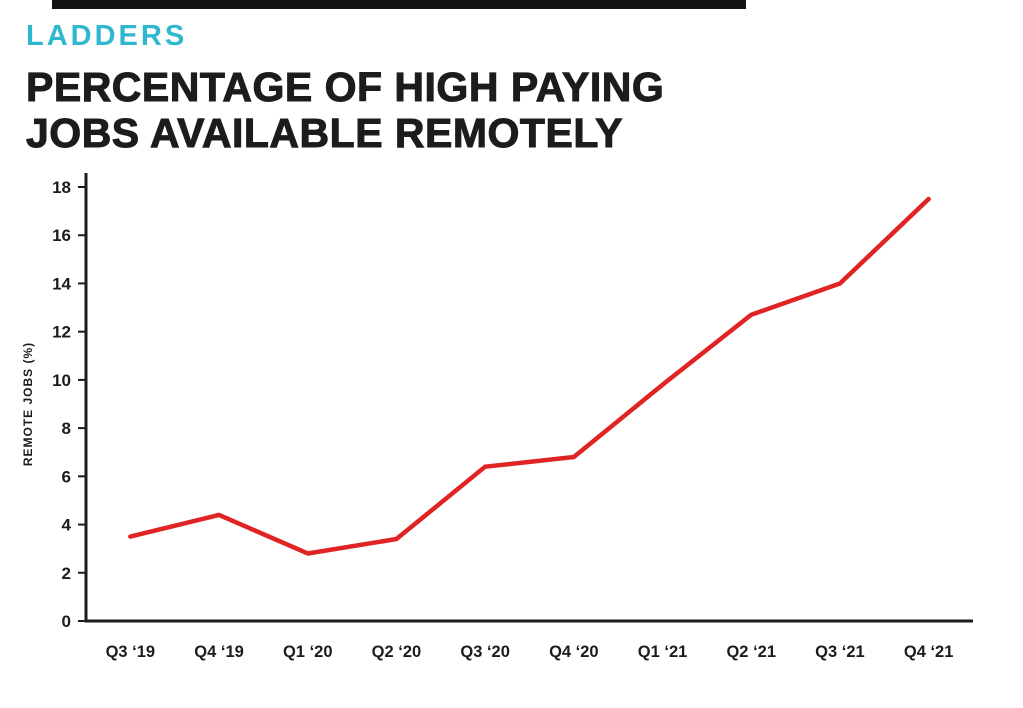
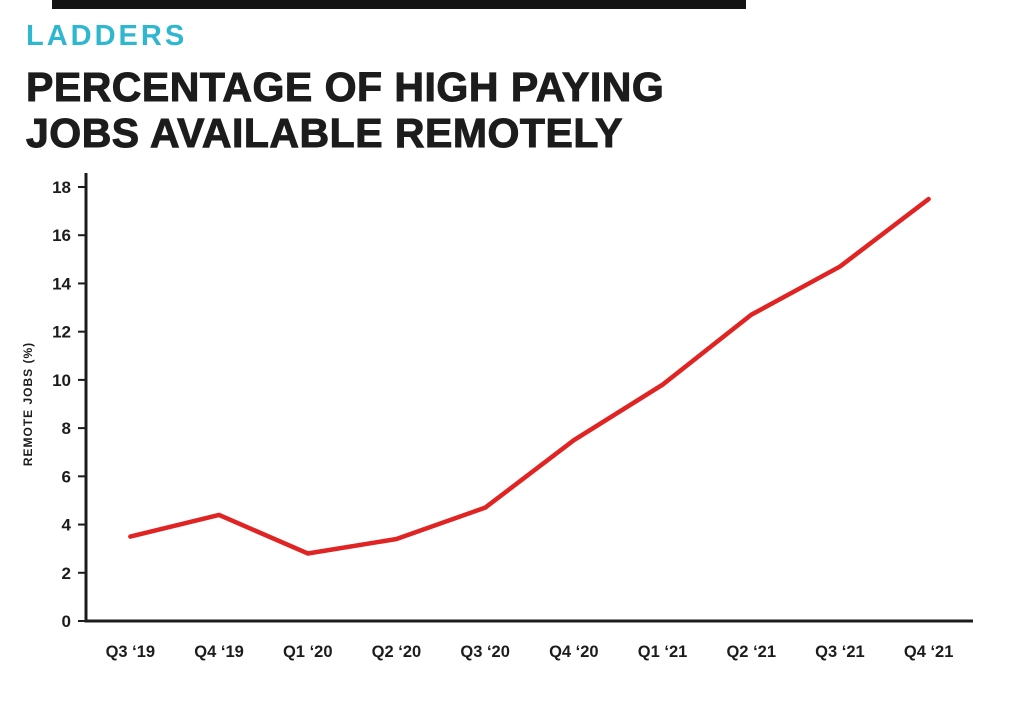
Q3 ‘20: 6.4 -> 4.7
Q4 ‘20: 6.8 -> 7.5
Q3 ‘21: 14.0 -> 14.7
